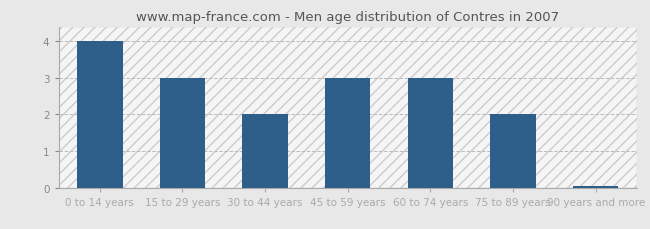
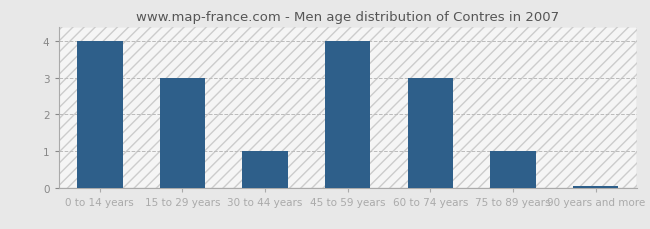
30 to 44 years: 2.00 -> 1.00
45 to 59 years: 3.00 -> 4.00
75 to 89 years: 2.00 -> 1.00
